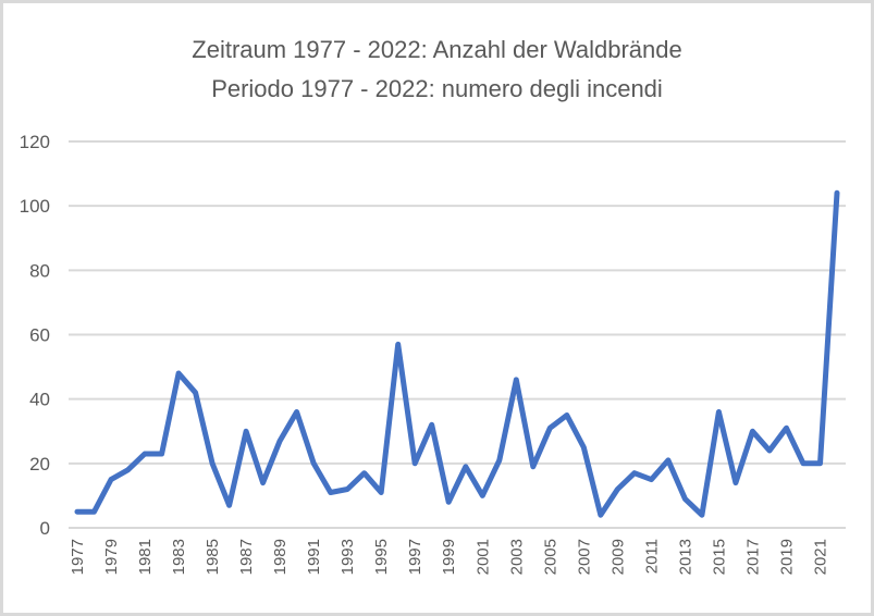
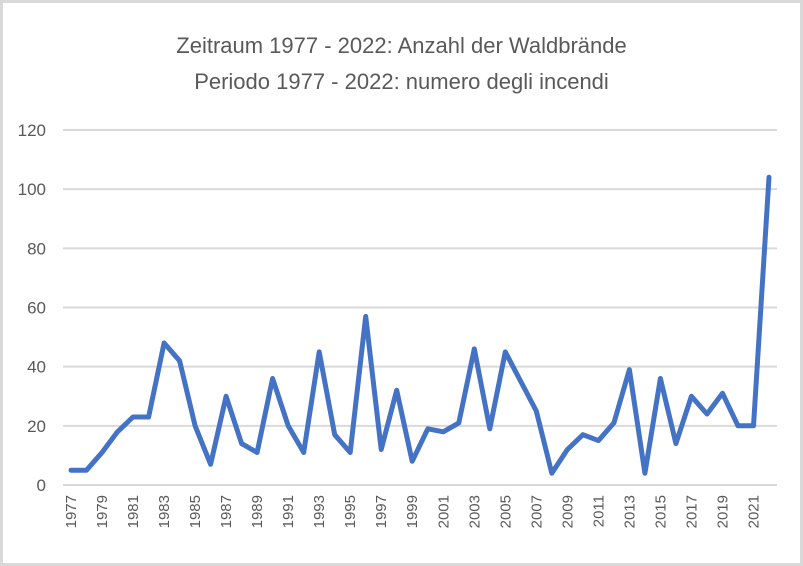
1979: 15 -> 11
1989: 27 -> 11
1993: 12 -> 45
1997: 20 -> 12
2001: 10 -> 18
2005: 31 -> 45
2013: 9 -> 39
